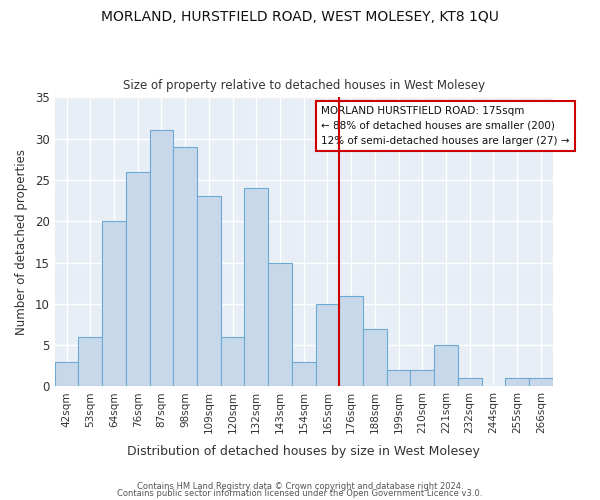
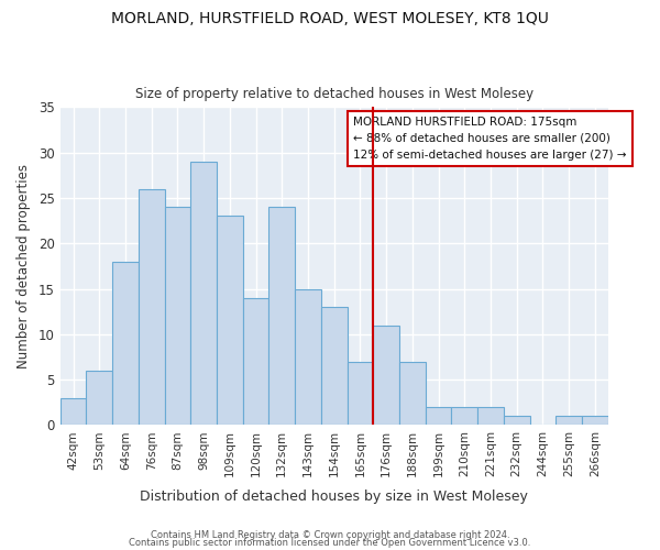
64sqm: 20 -> 18
87sqm: 31 -> 24
120sqm: 6 -> 14
154sqm: 3 -> 13
165sqm: 10 -> 7
221sqm: 5 -> 2
